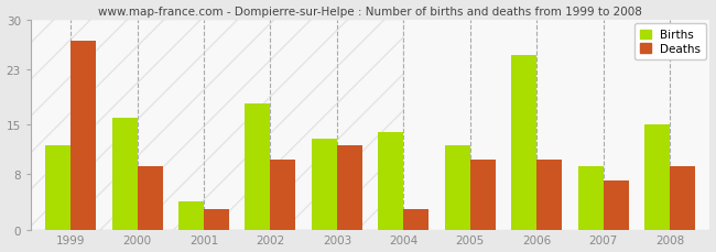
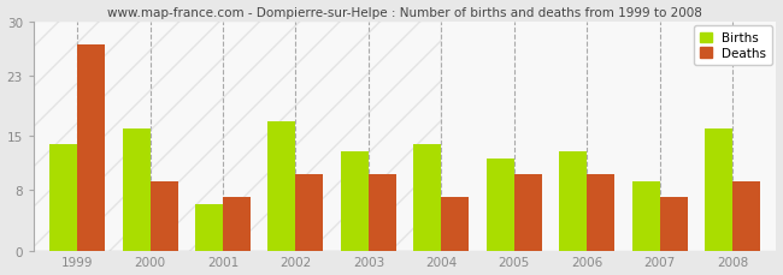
Births/1999: 12 -> 14
Births/2001: 4 -> 6
Deaths/2001: 3 -> 7
Births/2002: 18 -> 17
Deaths/2003: 12 -> 10
Deaths/2004: 3 -> 7
Births/2006: 25 -> 13
Births/2008: 15 -> 16
